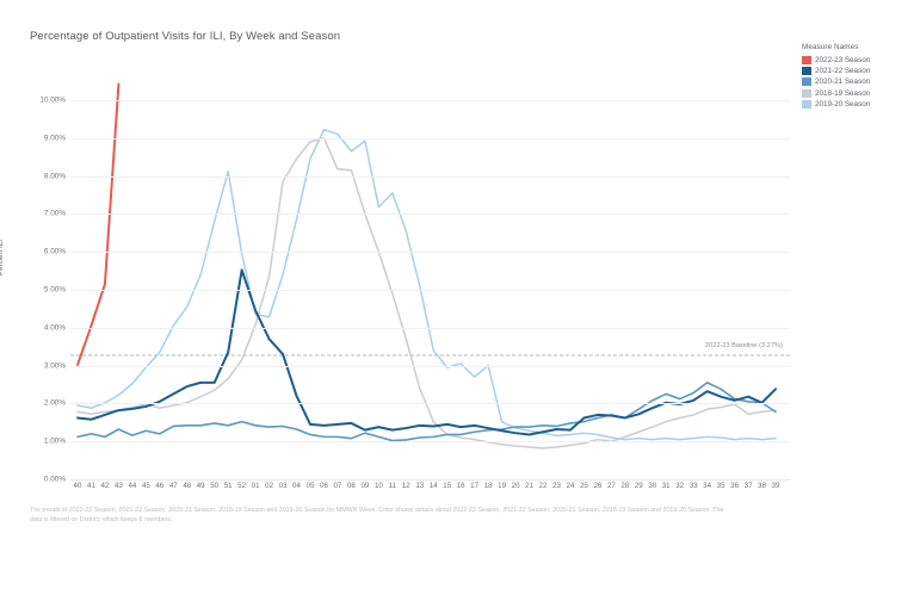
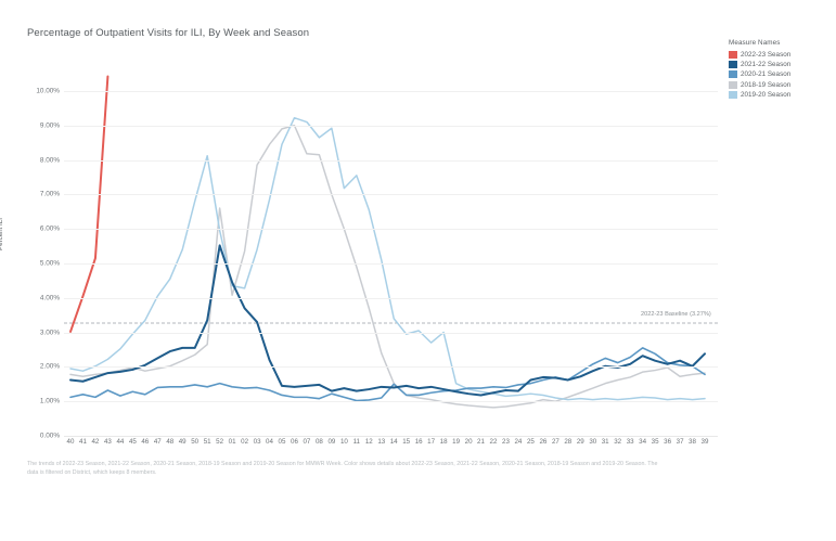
2018-19 Season/52: 3.1% -> 6.6%
2020-21 Season/14: 1.1% -> 1.5%
